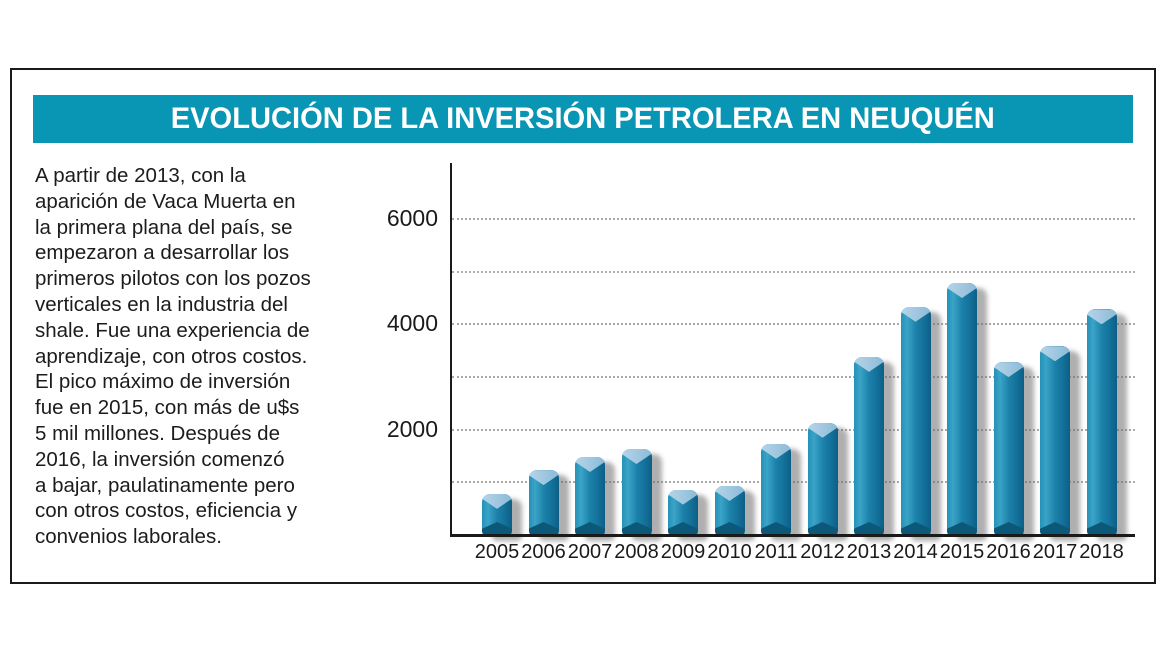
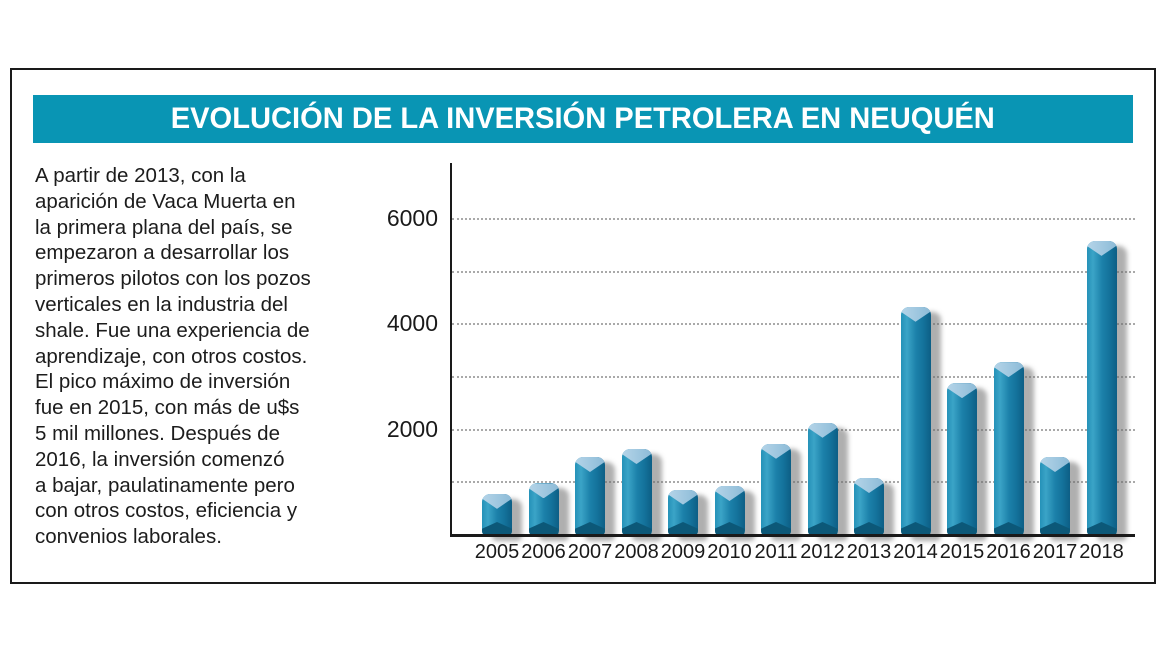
2006: 1200 -> 1000
2013: 3400 -> 1100
2015: 4800 -> 2900
2017: 3600 -> 1500
2018: 4300 -> 5600
